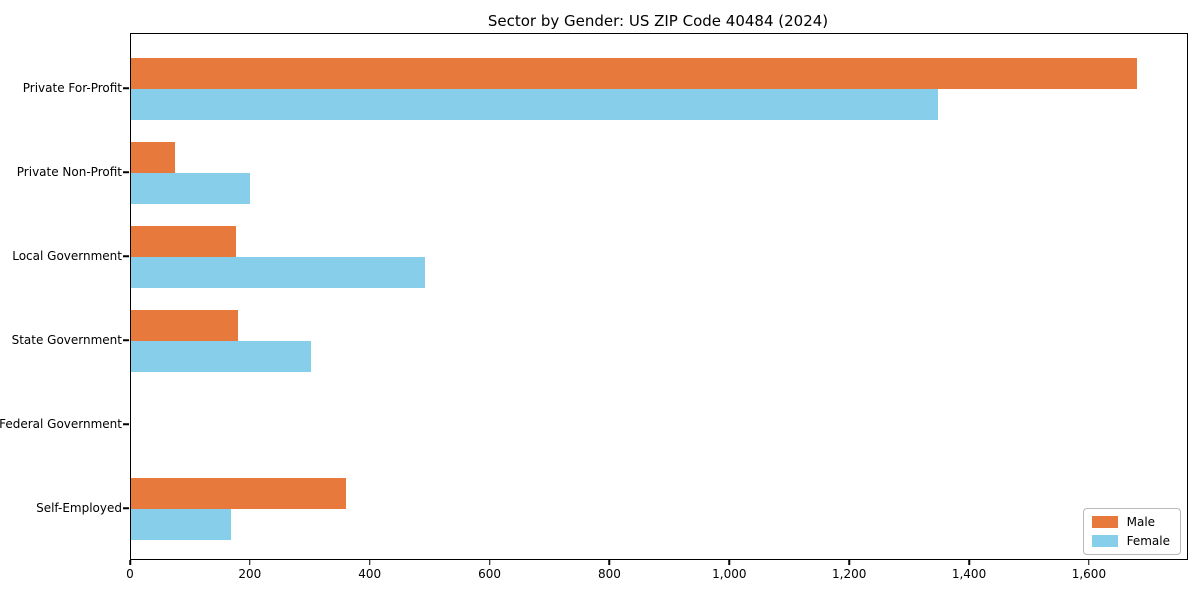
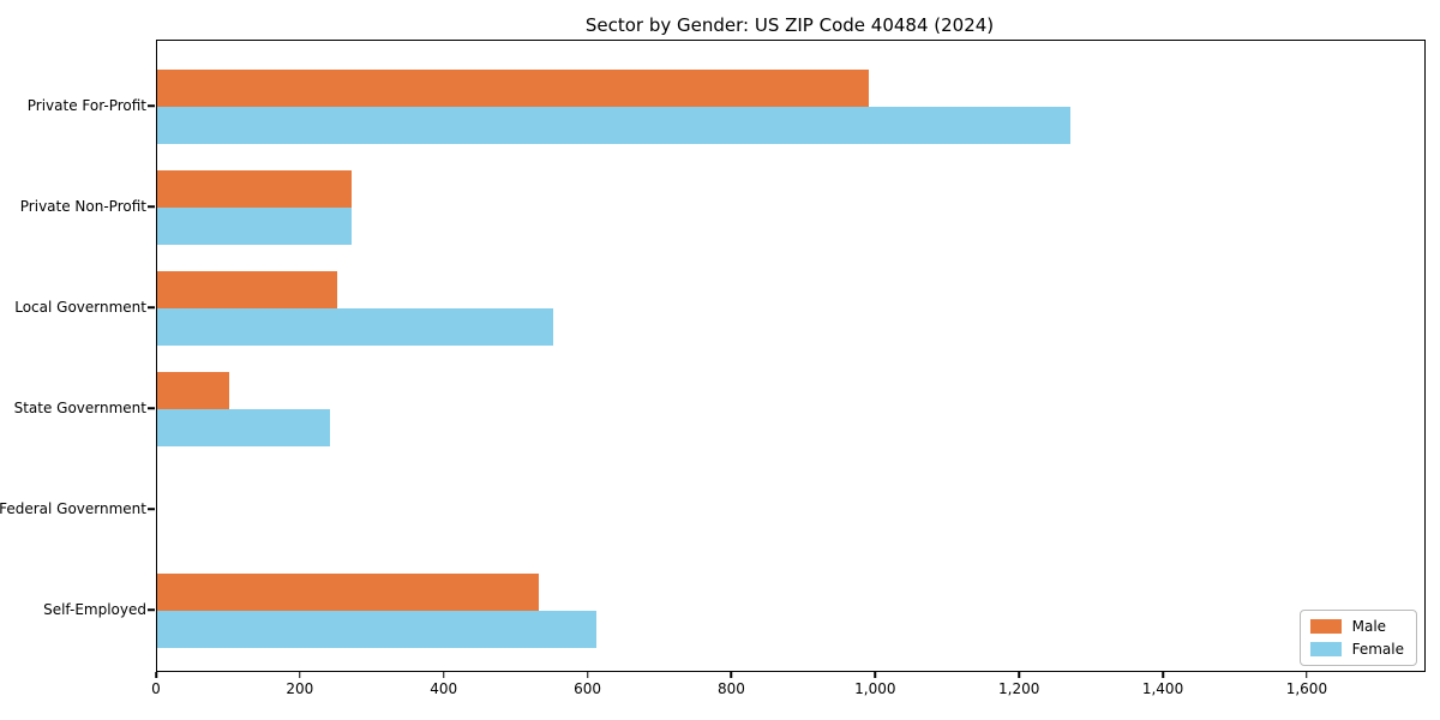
Male/Private For-Profit: 1680 -> 990
Female/Private For-Profit: 1350 -> 1270
Male/Private Non-Profit: 70 -> 270
Female/Private Non-Profit: 200 -> 270
Male/Local Government: 180 -> 250
Female/Local Government: 490 -> 550
Male/State Government: 180 -> 100
Female/State Government: 300 -> 240
Male/Self-Employed: 360 -> 530
Female/Self-Employed: 170 -> 610
